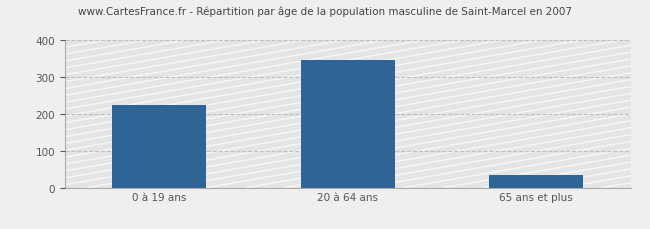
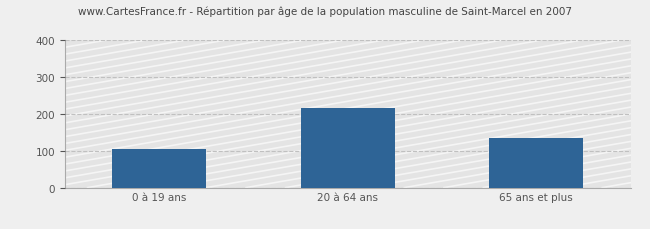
0 à 19 ans: 225 -> 105
20 à 64 ans: 348 -> 215
65 ans et plus: 35 -> 135
